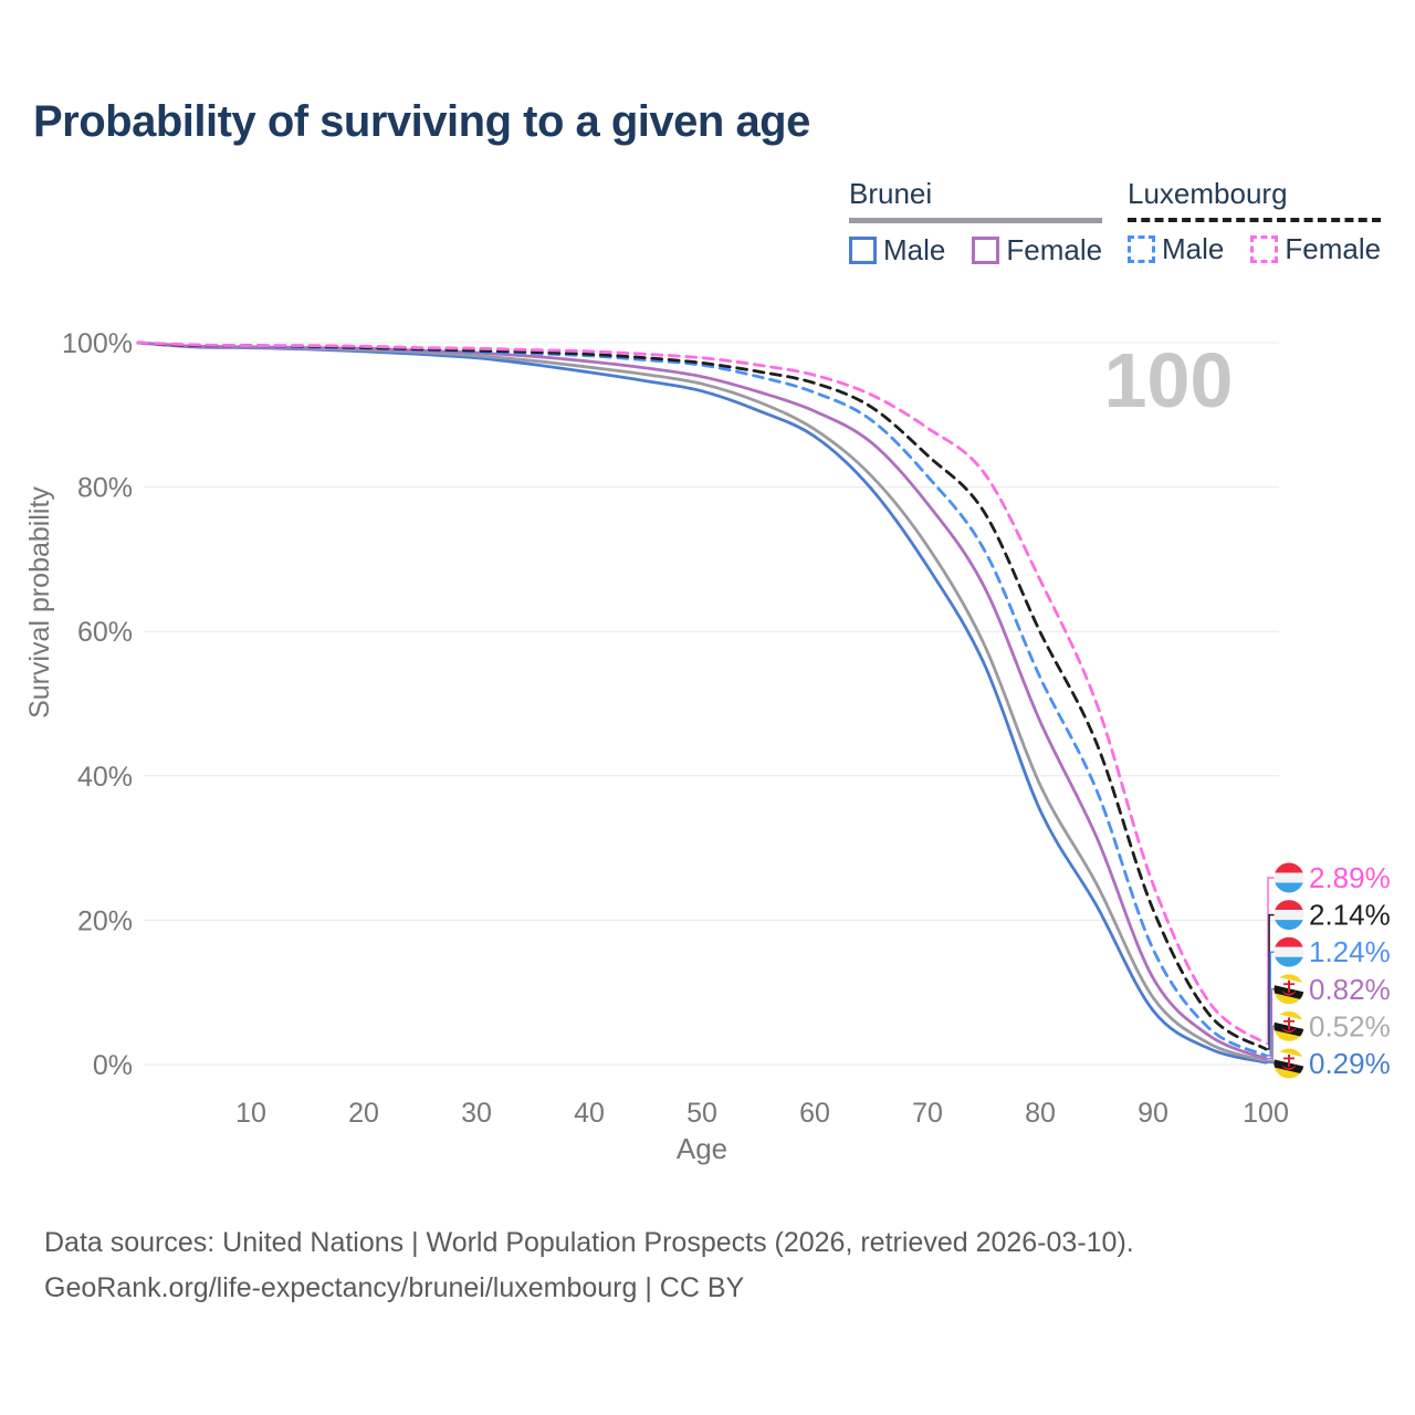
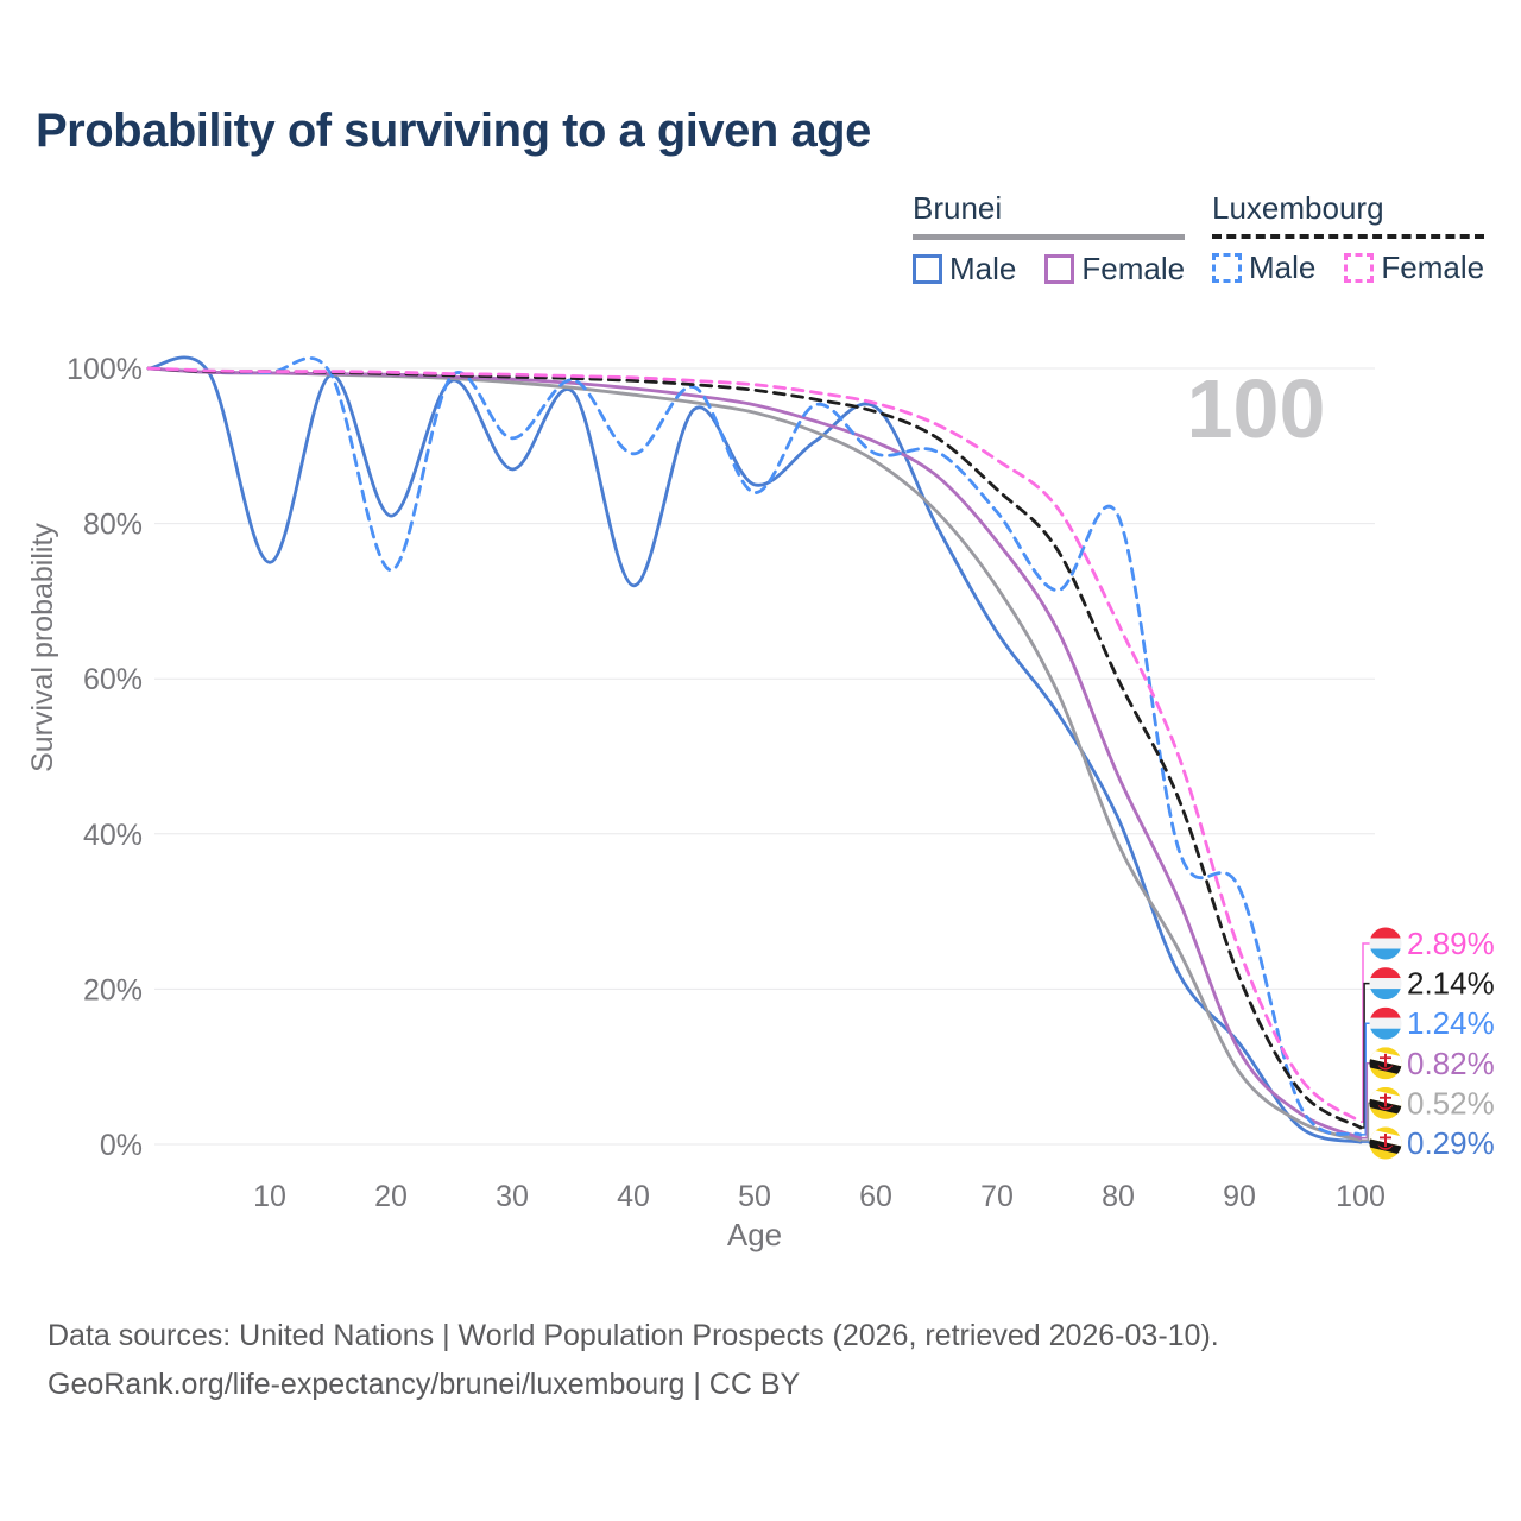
Brunei Male/10: 99% -> 75%
Luxembourg Male/20: 99% -> 74%
Brunei Male/20: 99% -> 81%
Luxembourg Male/30: 99% -> 91%
Brunei Male/30: 98% -> 87%
Luxembourg Male/40: 98% -> 89%
Brunei Male/40: 96% -> 72%
Luxembourg Male/50: 97% -> 84%
Brunei Male/50: 93% -> 85%
Luxembourg Male/60: 93% -> 89%
Brunei Male/60: 87% -> 95%
Brunei Male/70: 69% -> 66%
Luxembourg Male/80: 54% -> 81%
Brunei Male/80: 35% -> 42%
Luxembourg Male/90: 16% -> 33%
Brunei Male/90: 8% -> 13%
